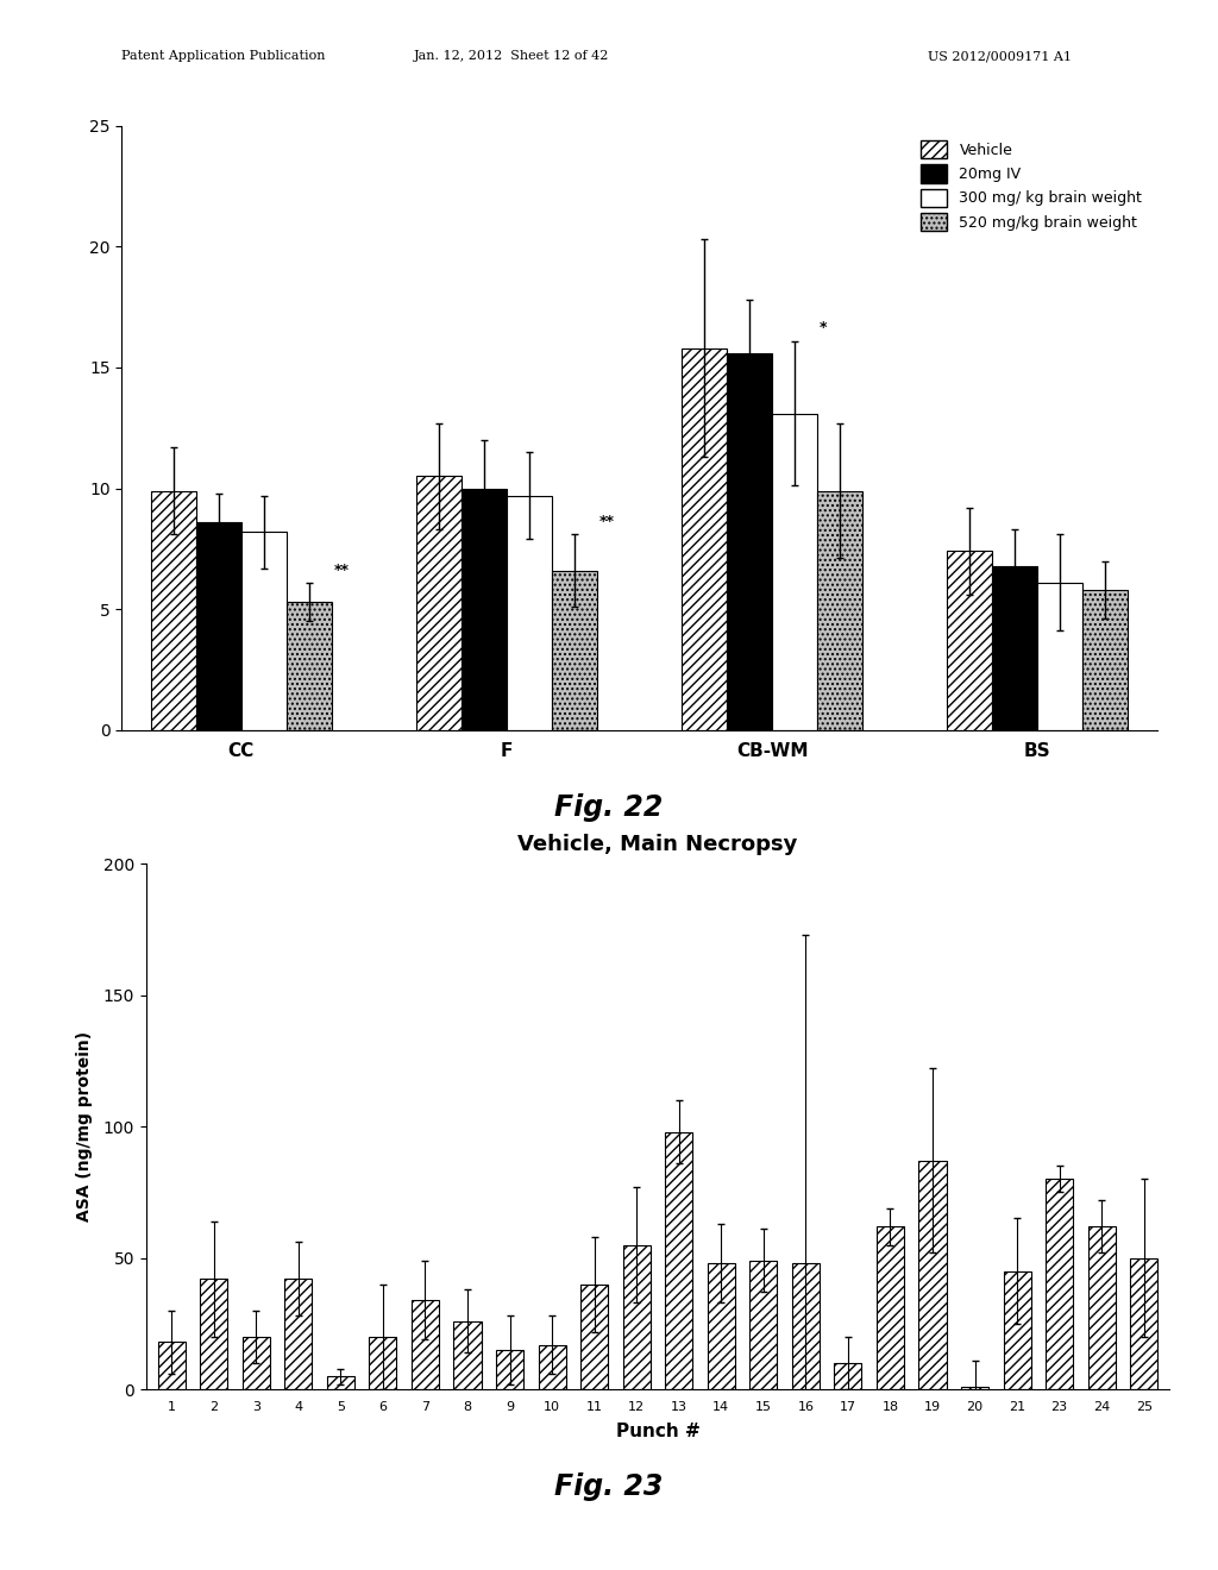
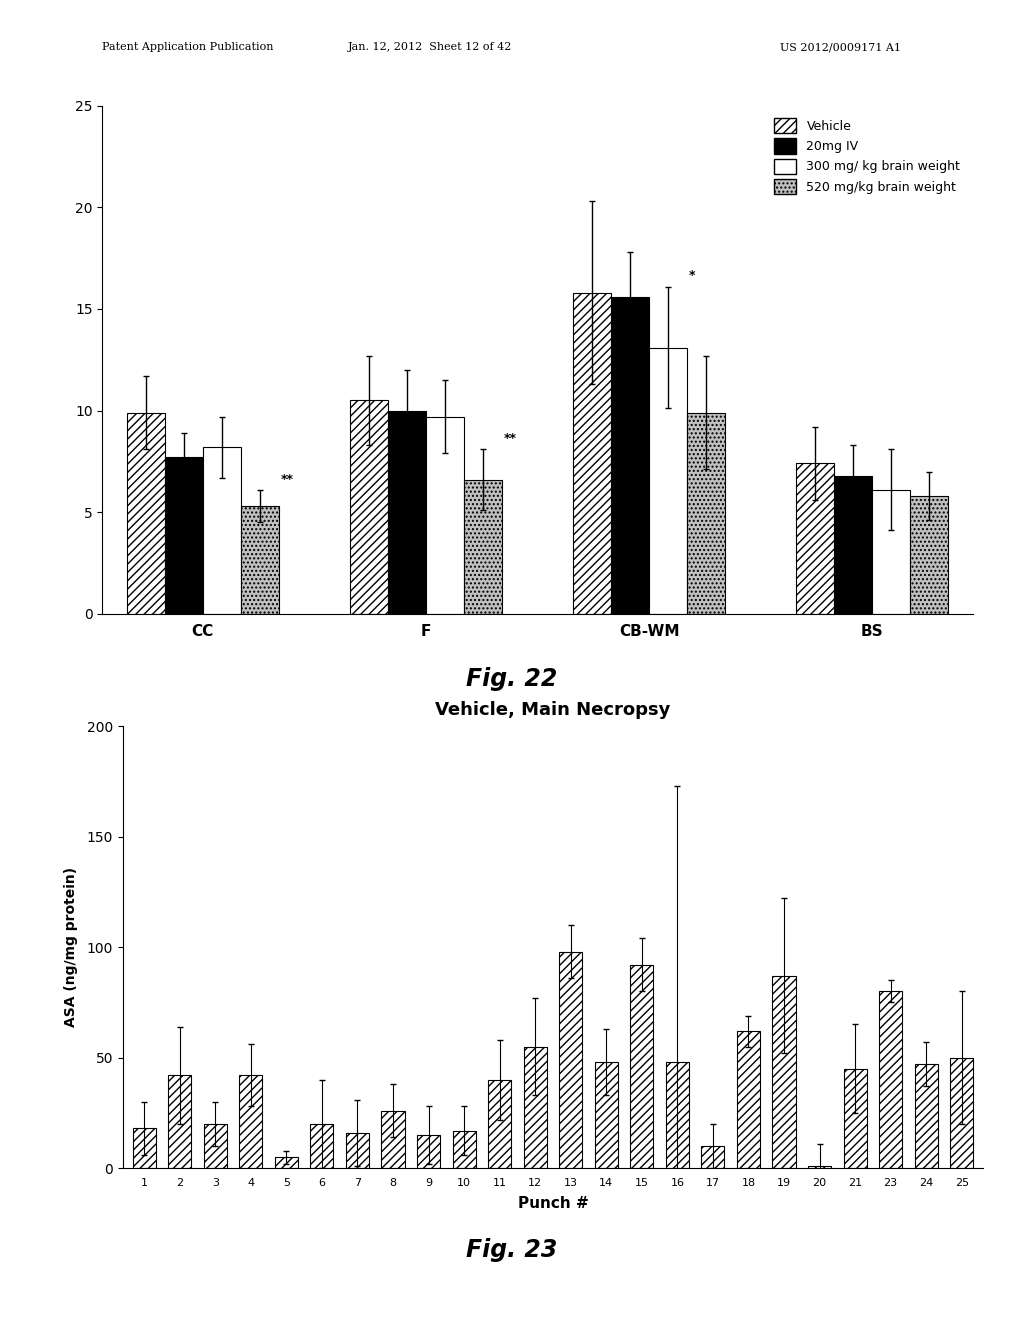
20mg IV/CC: 8.6 -> 7.7
Vehicle, Main Necropsy/7: 34 -> 16
Vehicle, Main Necropsy/15: 49 -> 92
Vehicle, Main Necropsy/24: 62 -> 47
